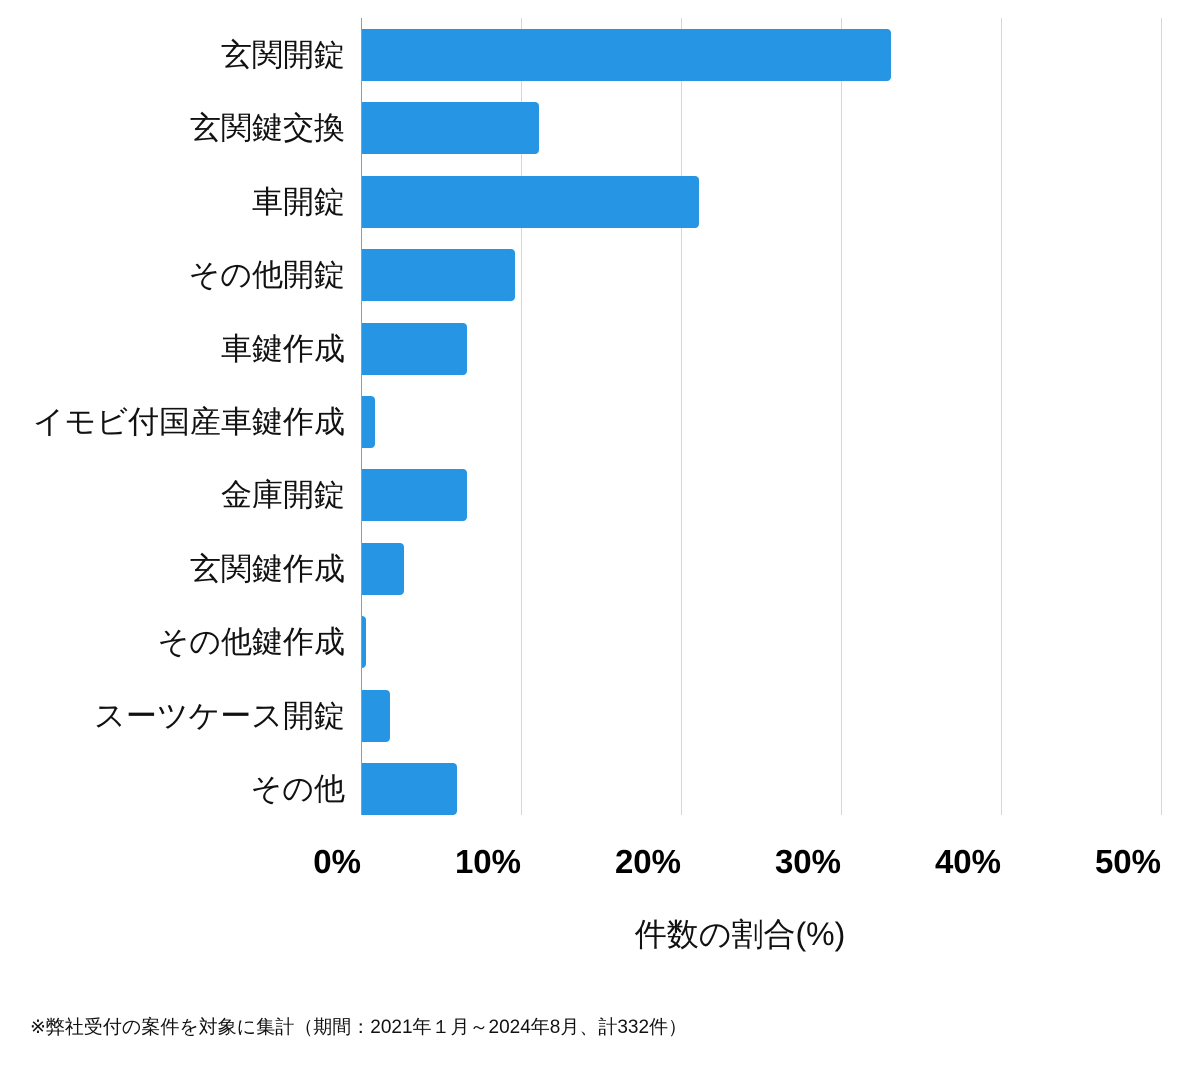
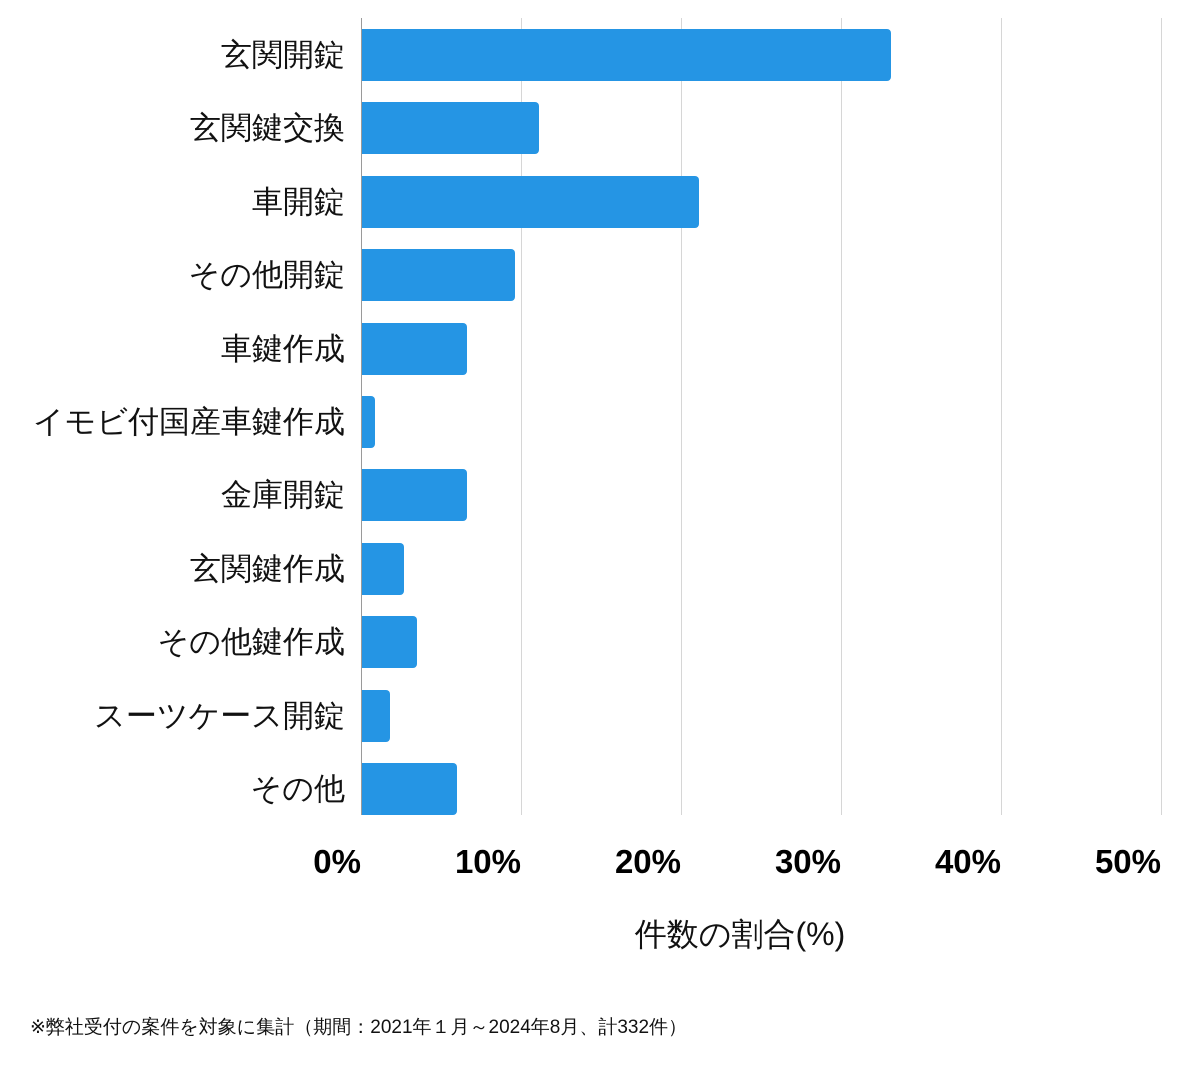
その他鍵作成: 0.3% -> 3.5%
